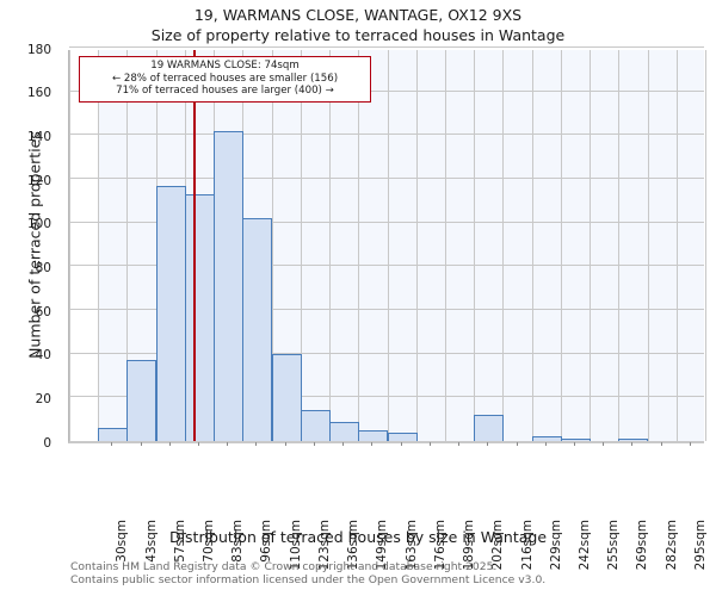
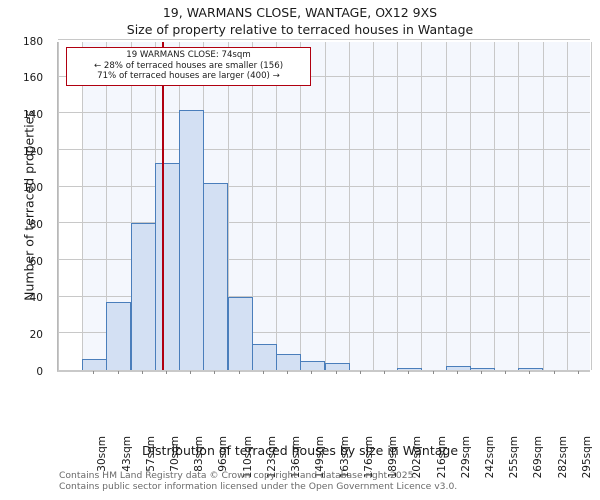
57sqm: 117 -> 80
202sqm: 12 -> 1
